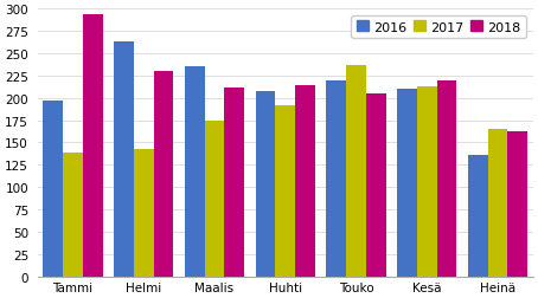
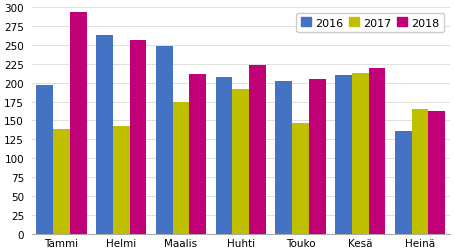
2018/Helmi: 230 -> 256
2016/Maalis: 235 -> 248
2018/Huhti: 214 -> 224
2016/Touko: 220 -> 202
2017/Touko: 236 -> 146
